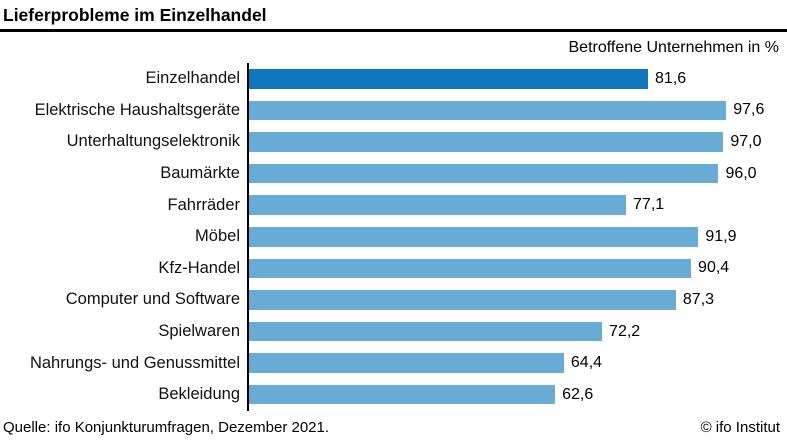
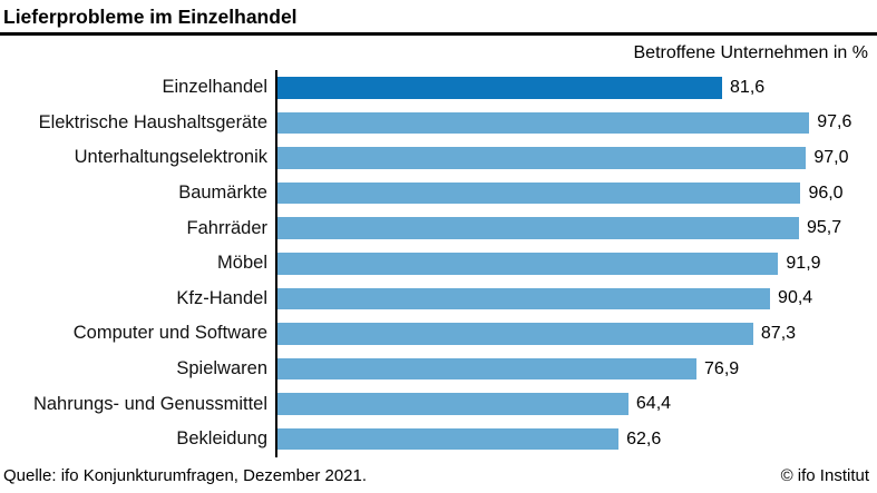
Fahrräder: 77,1 -> 95,7
Spielwaren: 72,2 -> 76,9
